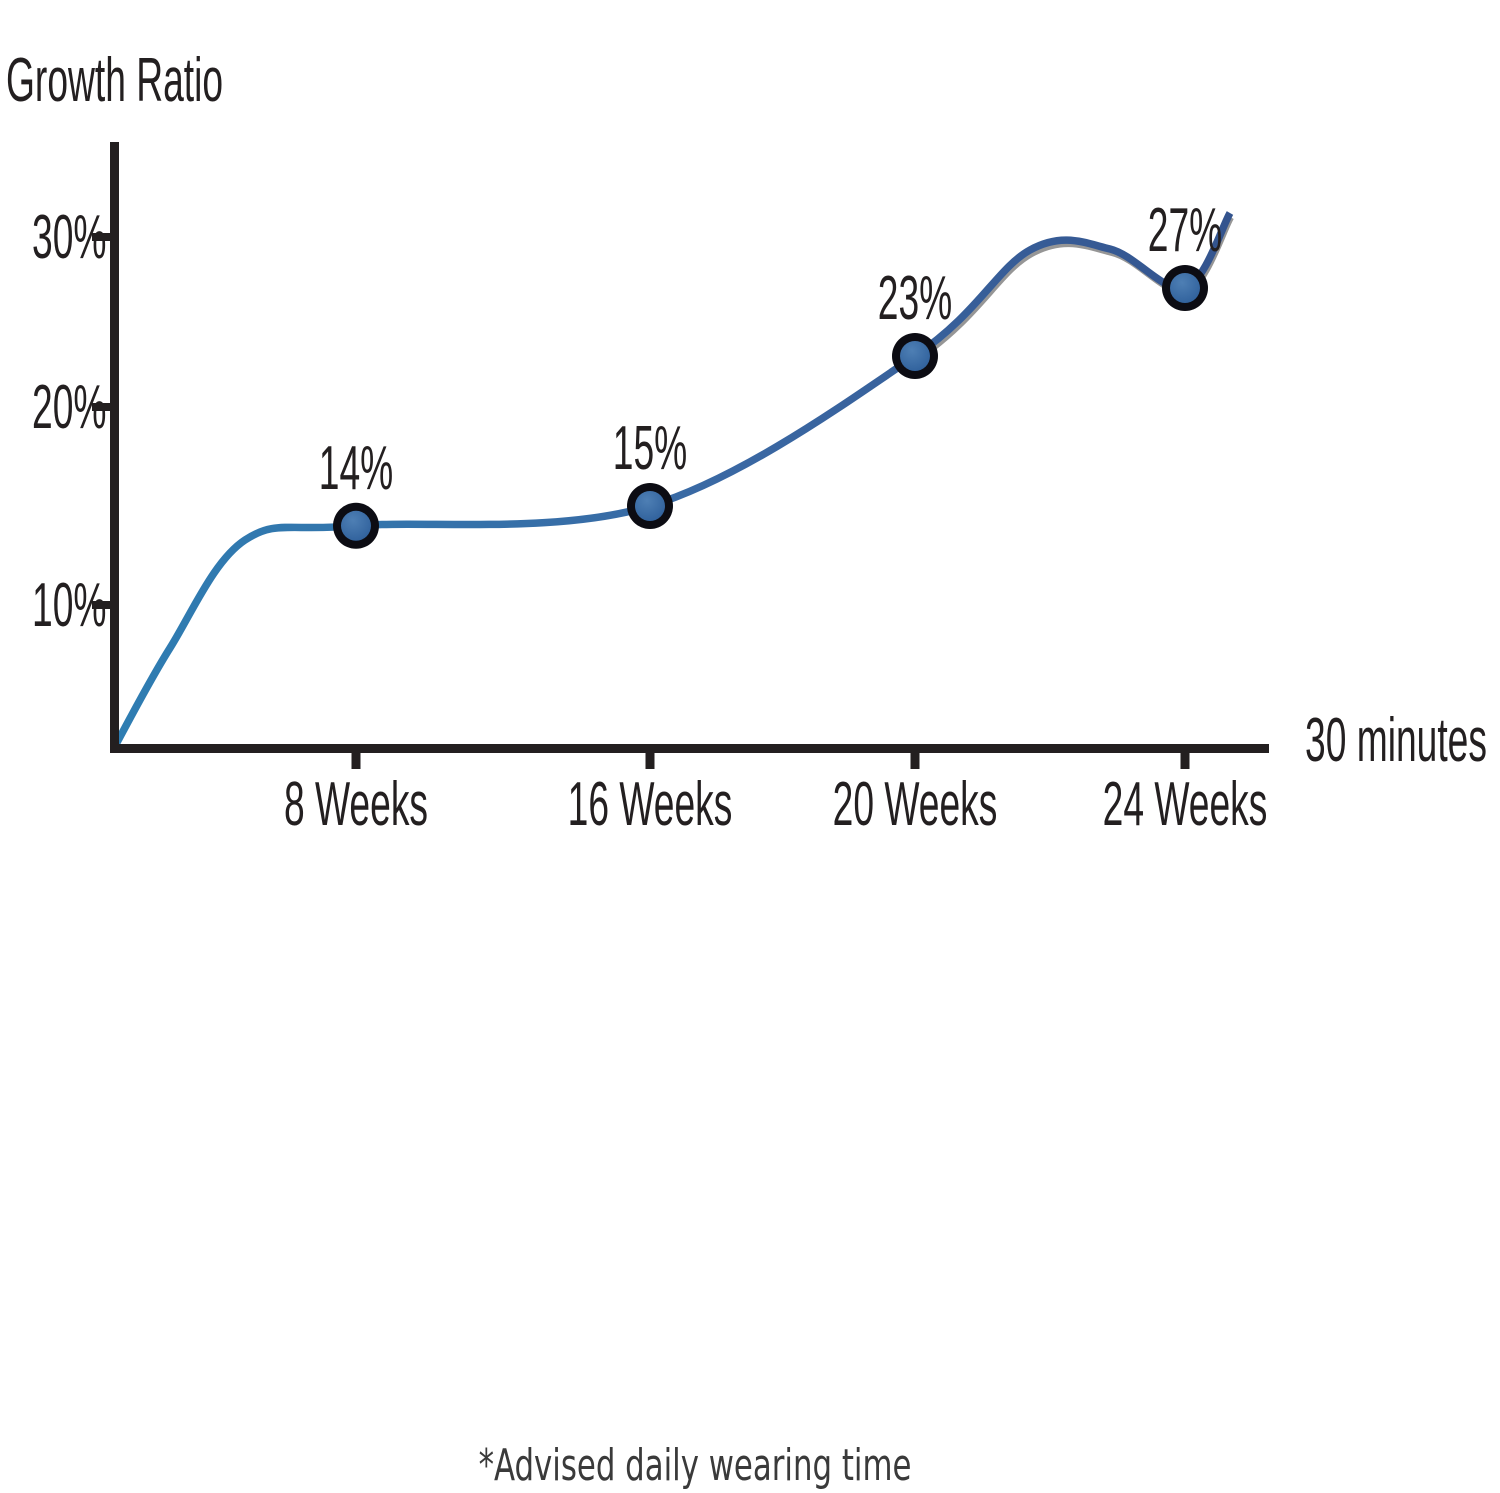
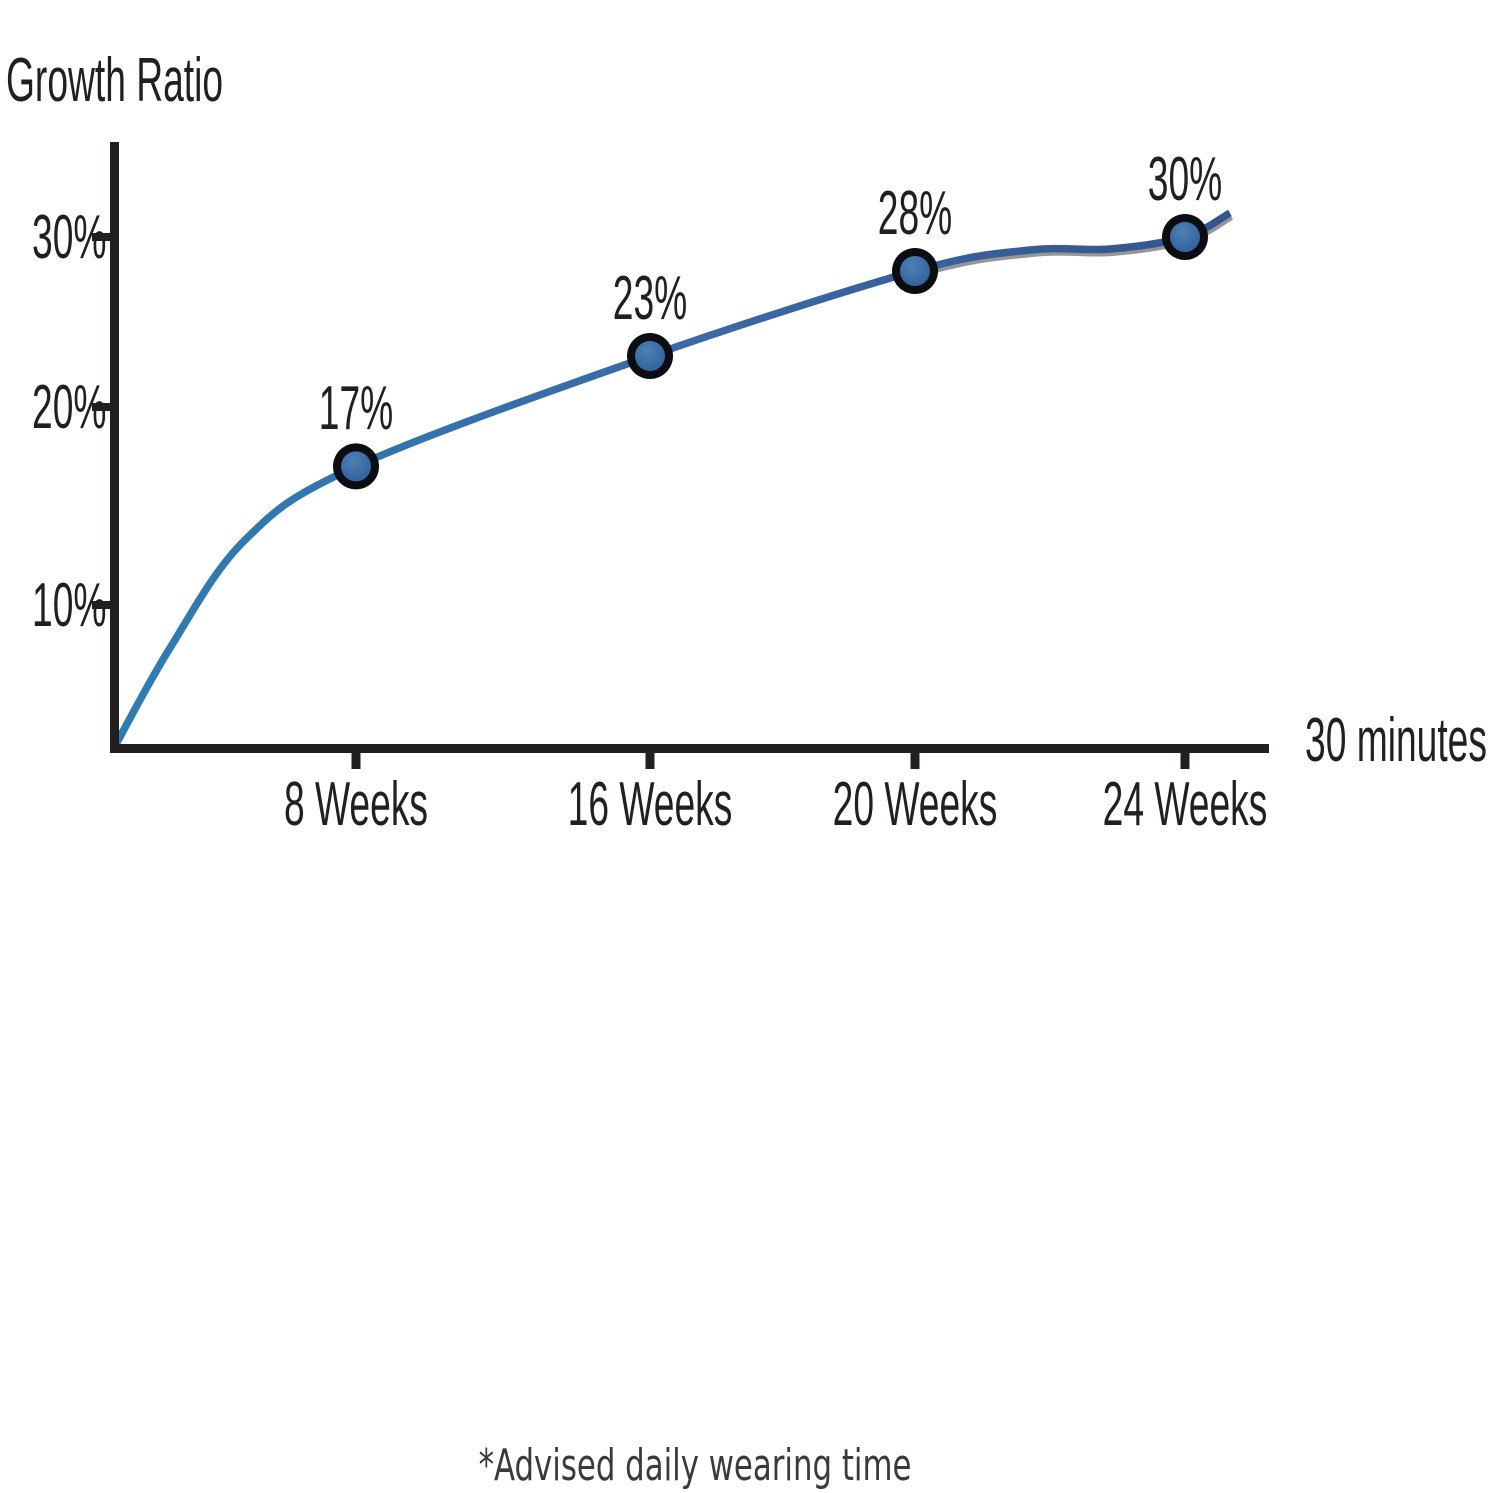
8 Weeks: 14% -> 17%
16 Weeks: 15% -> 23%
20 Weeks: 23% -> 28%
24 Weeks: 27% -> 30%
